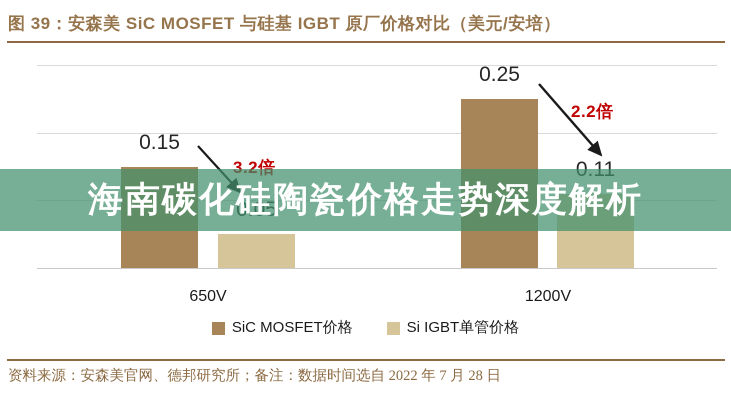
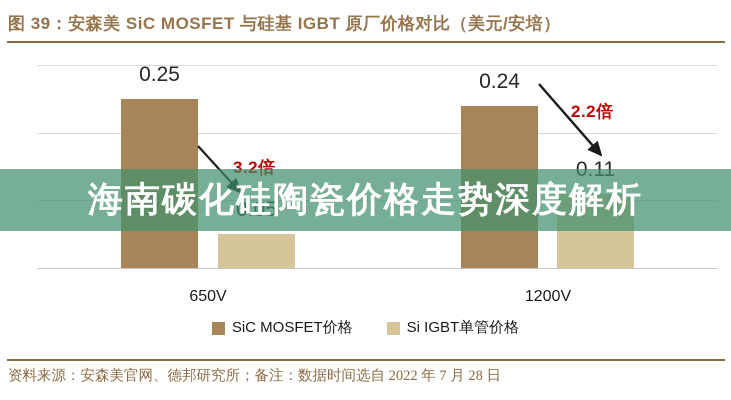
SiC MOSFET价格/650V: 0.15 -> 0.25
SiC MOSFET价格/1200V: 0.25 -> 0.24
